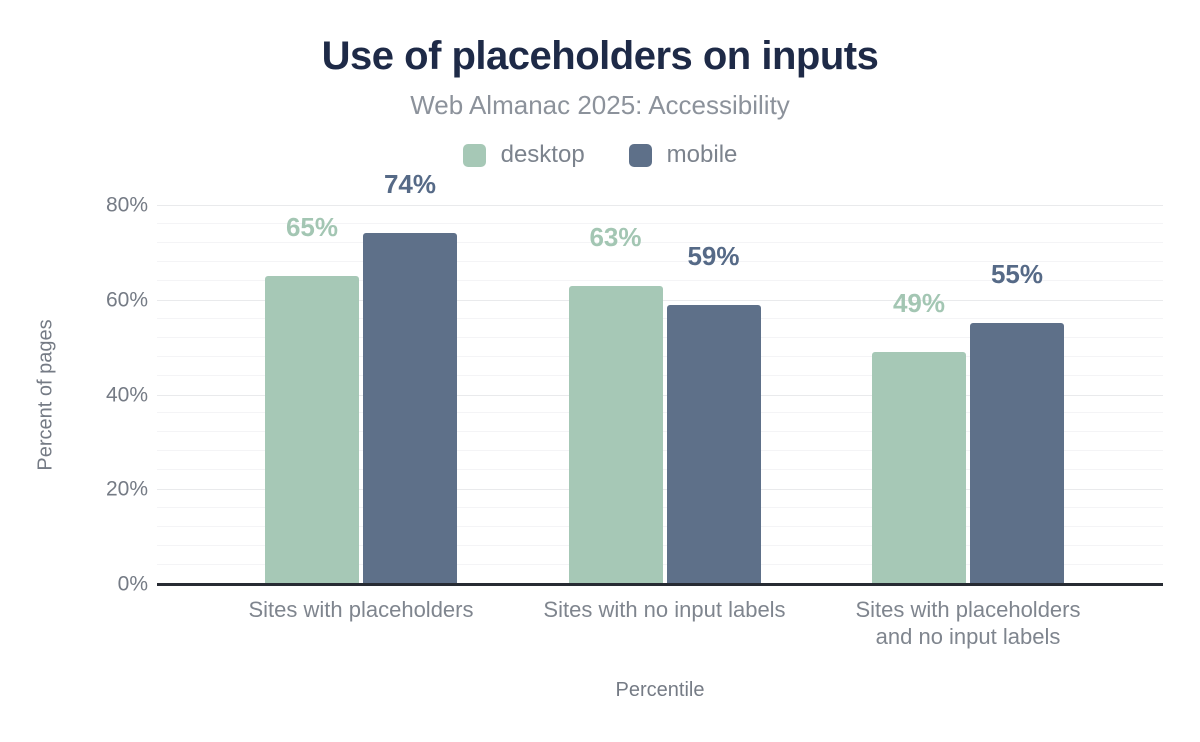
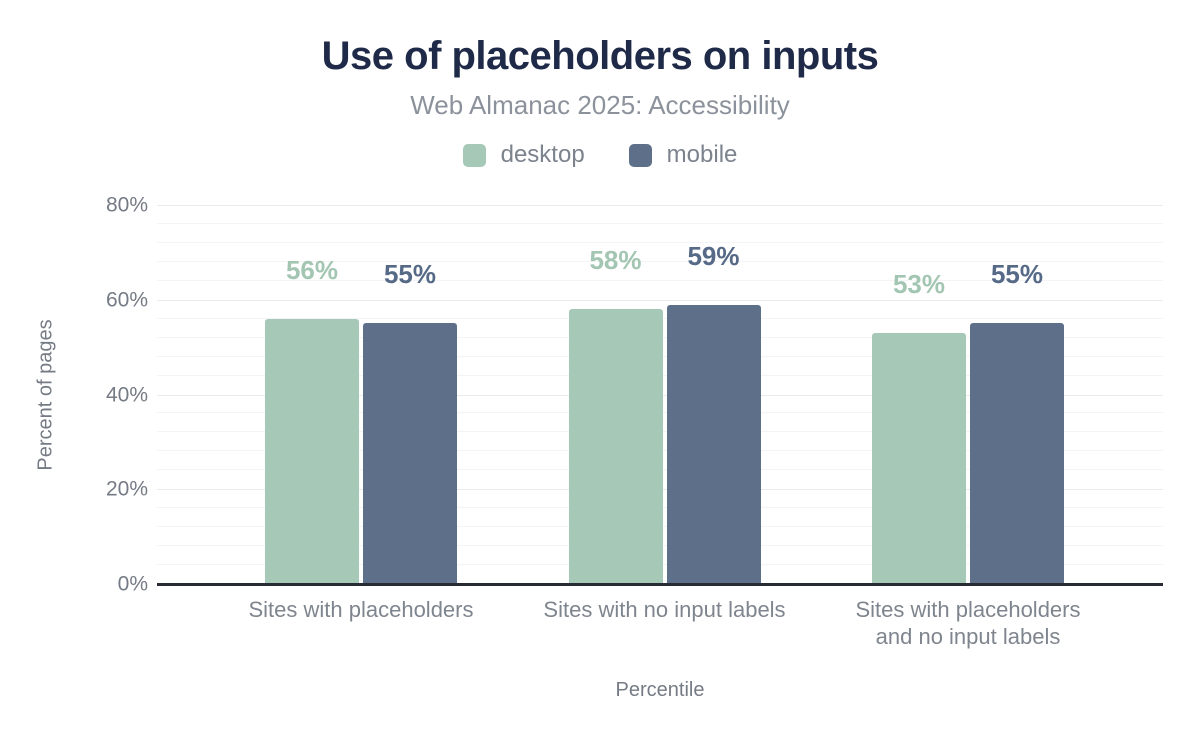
desktop/Sites with placeholders: 65% -> 56%
mobile/Sites with placeholders: 74% -> 55%
desktop/Sites with no input labels: 63% -> 58%
desktop/Sites with placeholders and no input labels: 49% -> 53%
